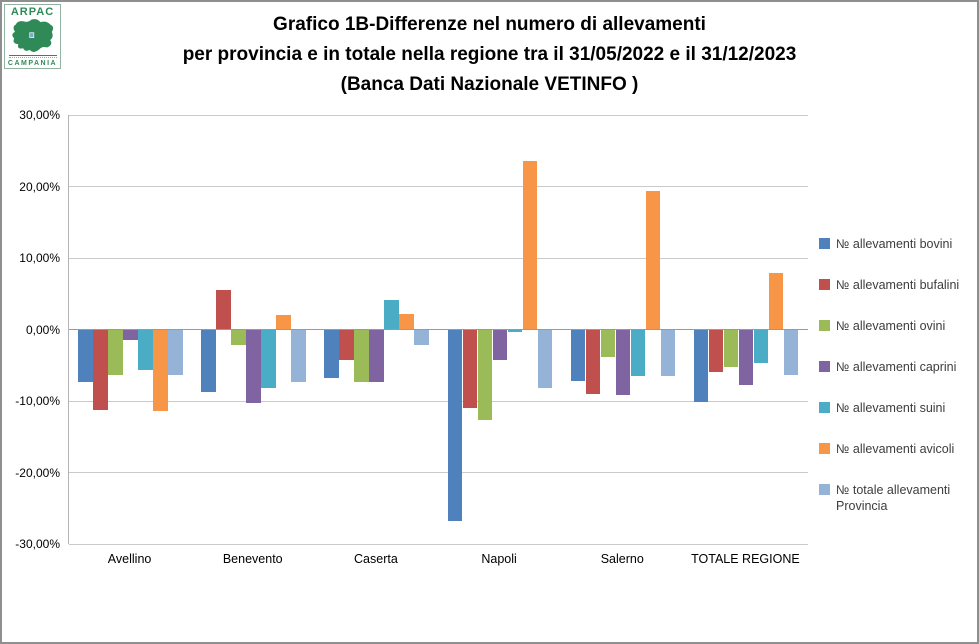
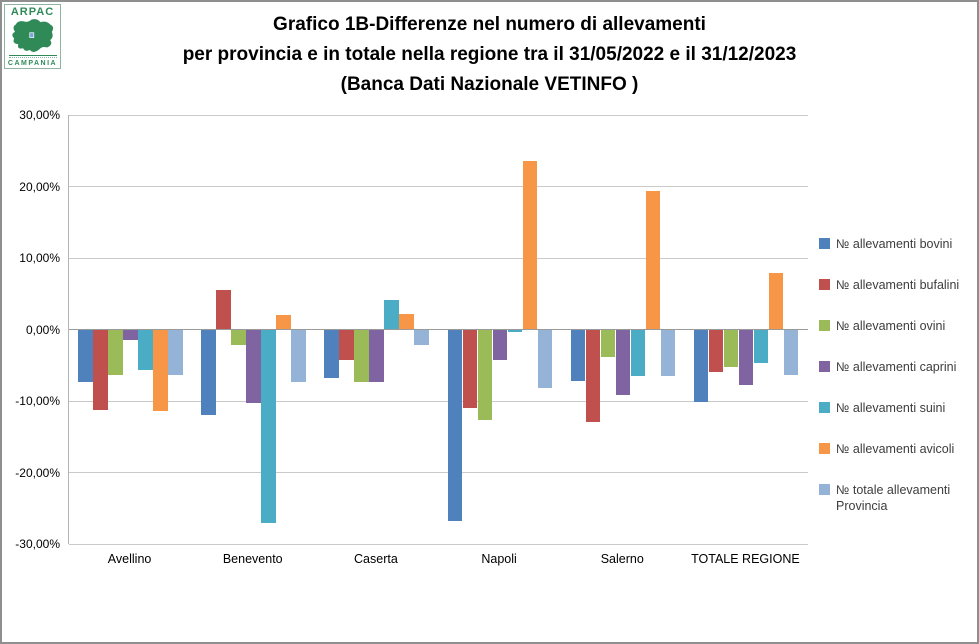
№ allevamenti bovini/Benevento: -9% -> -12%
№ allevamenti suini/Benevento: -8% -> -27%
№ allevamenti bufalini/Salerno: -9% -> -13%
